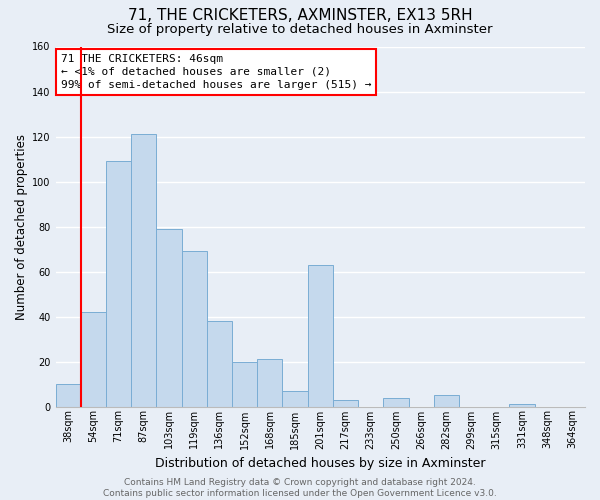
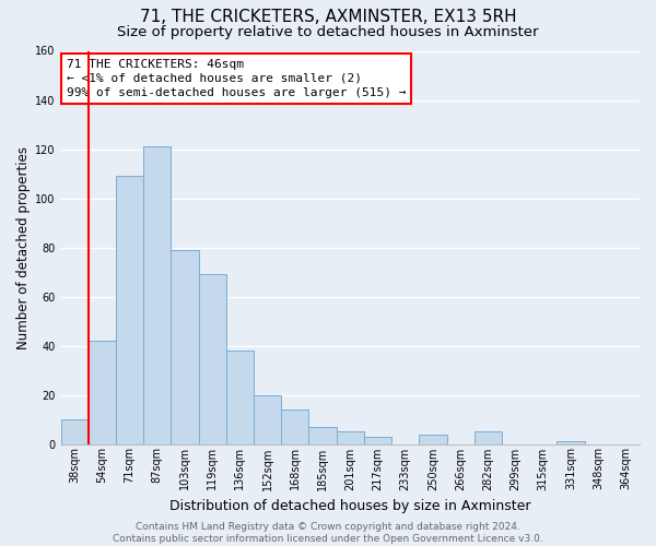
168sqm: 21 -> 14
201sqm: 63 -> 5
